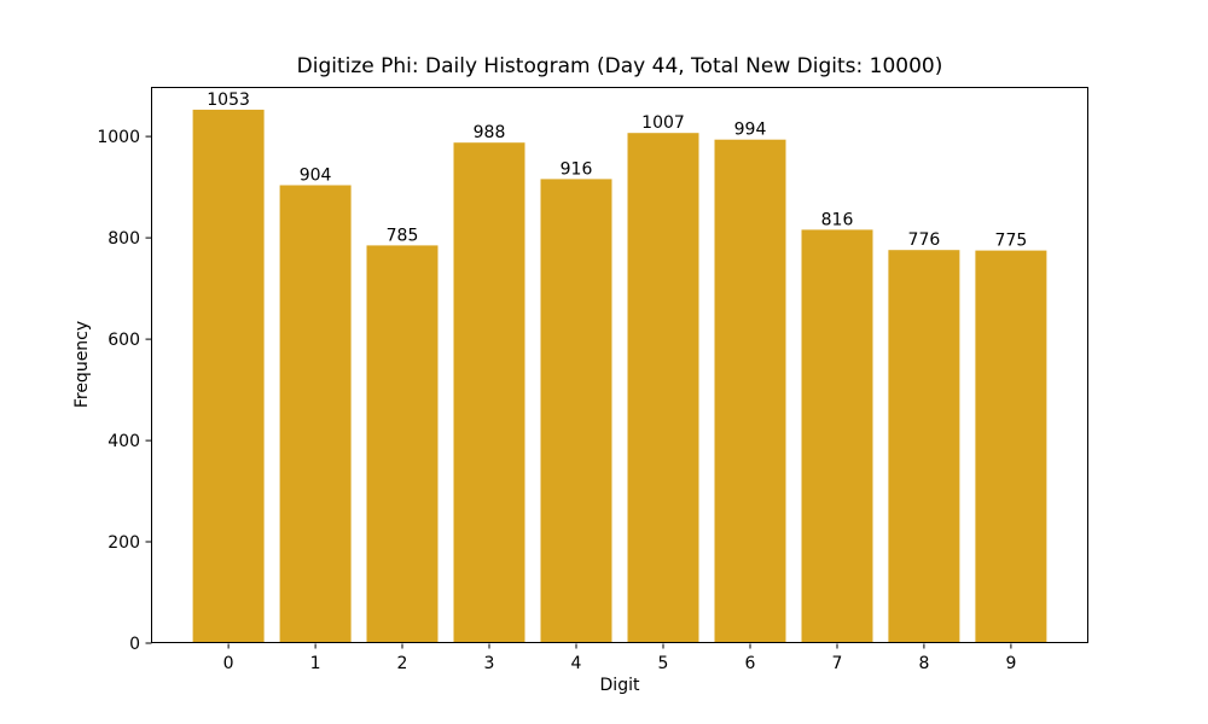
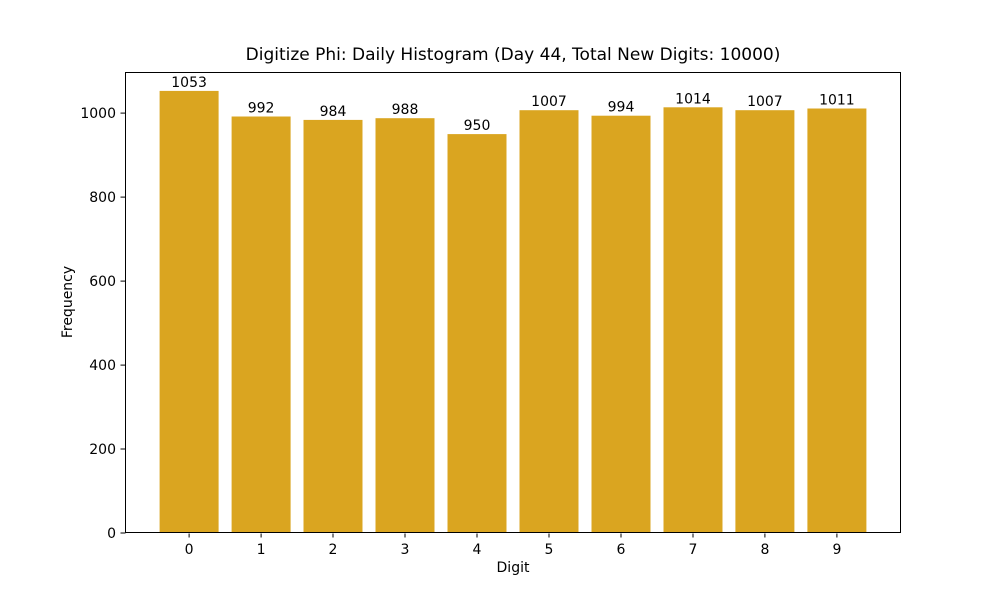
1: 904 -> 992
2: 785 -> 984
4: 916 -> 950
7: 816 -> 1014
8: 776 -> 1007
9: 775 -> 1011
